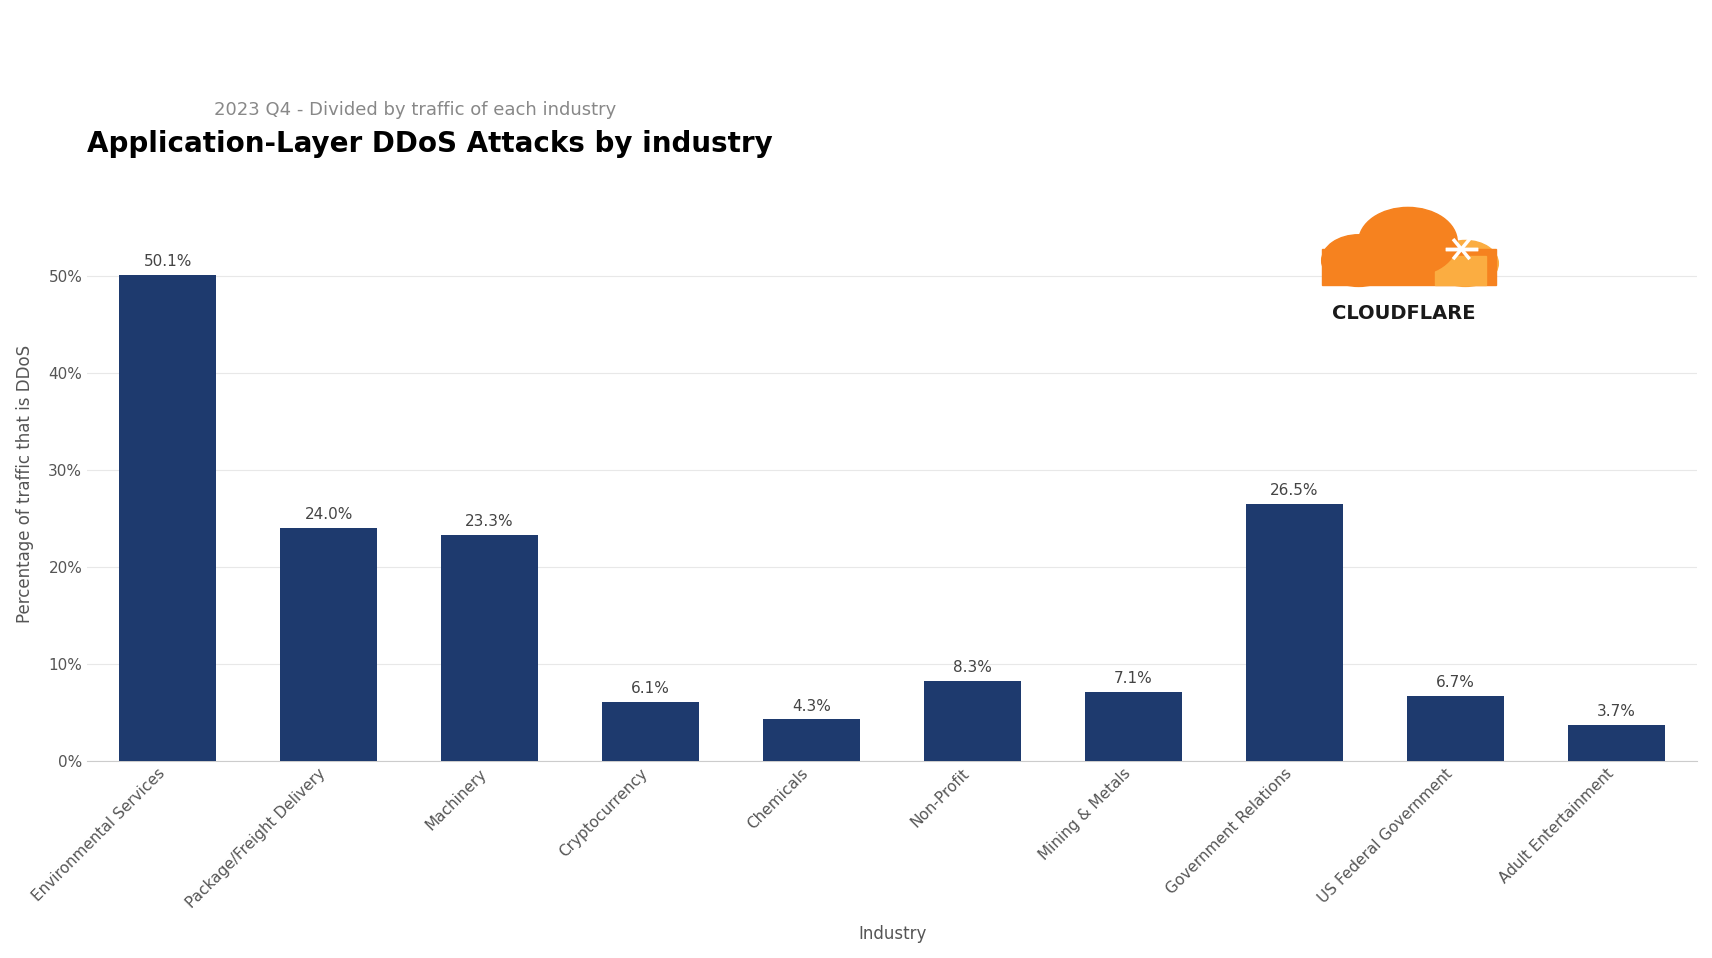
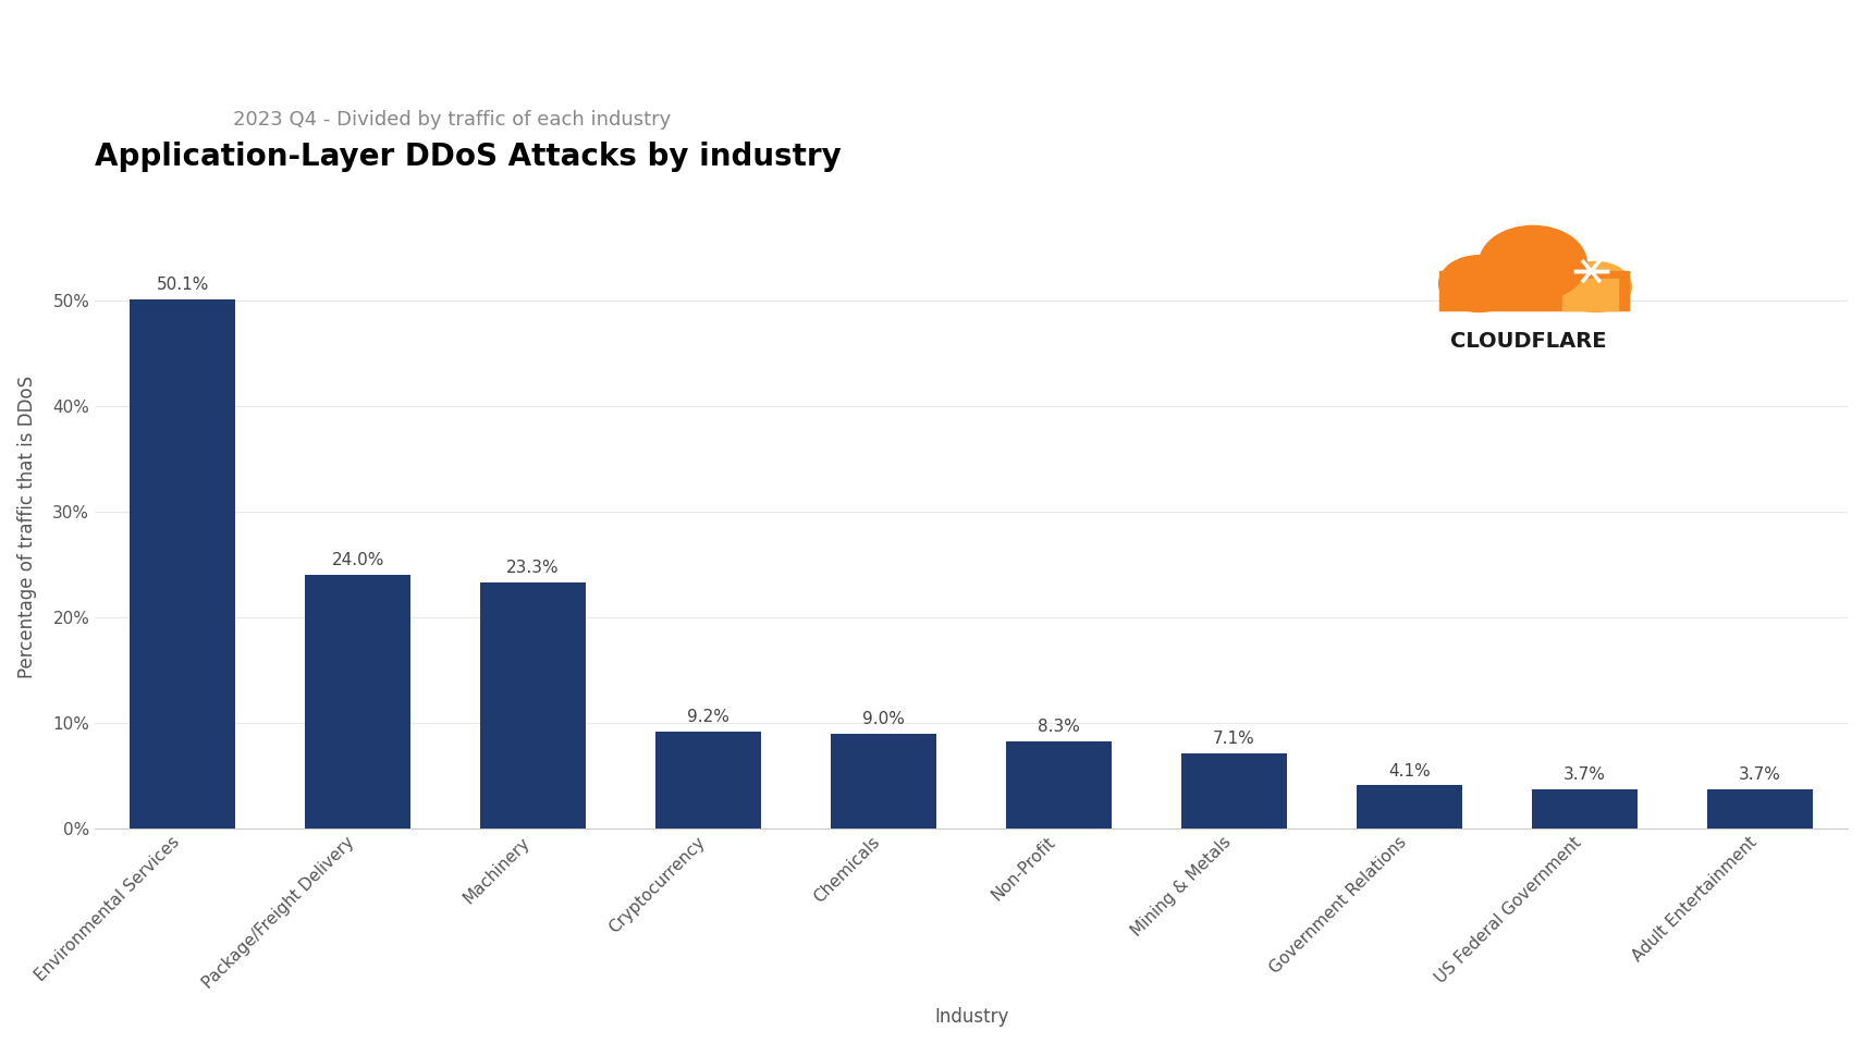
Cryptocurrency: 6.1% -> 9.2%
Chemicals: 4.3% -> 9.0%
Government Relations: 26.5% -> 4.1%
US Federal Government: 6.7% -> 3.7%
